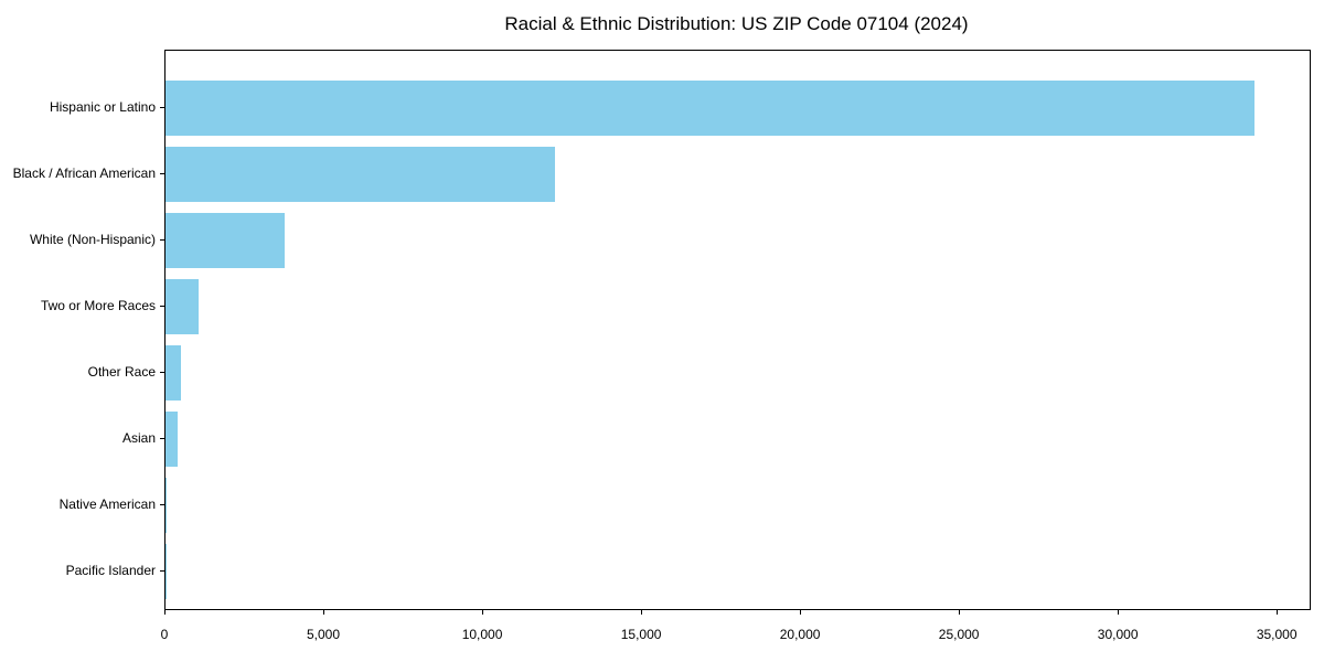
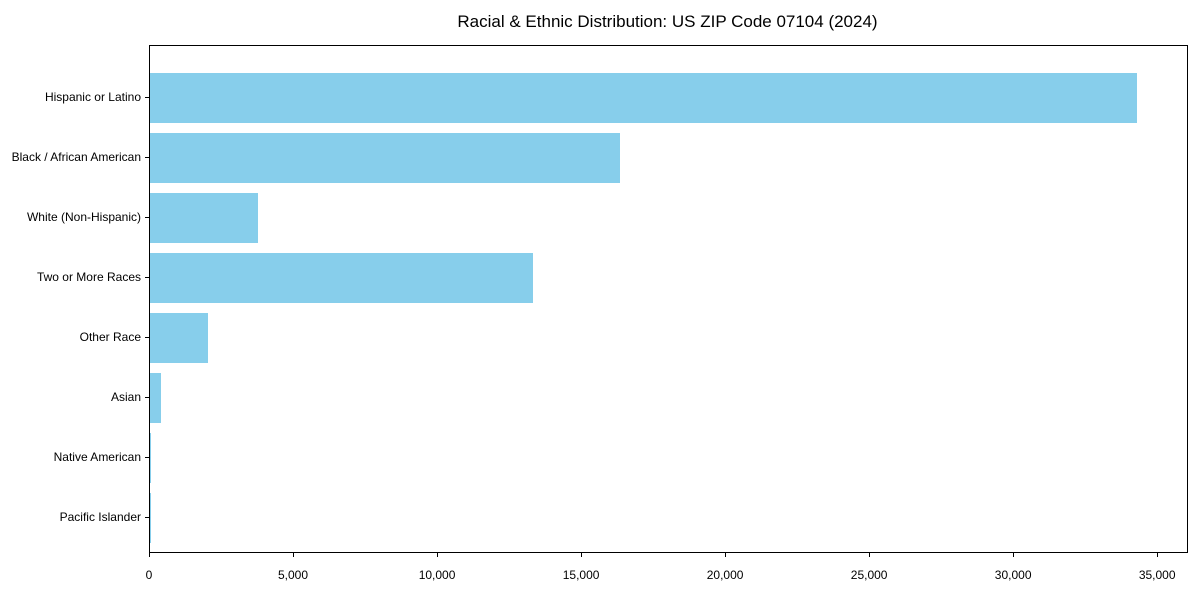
Black / African American: 12200 -> 16300
Two or More Races: 1000 -> 13300
Other Race: 500 -> 2000
